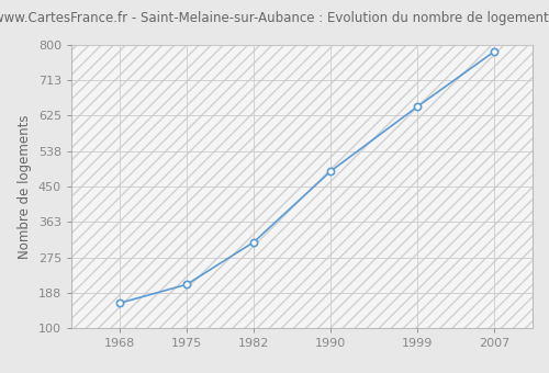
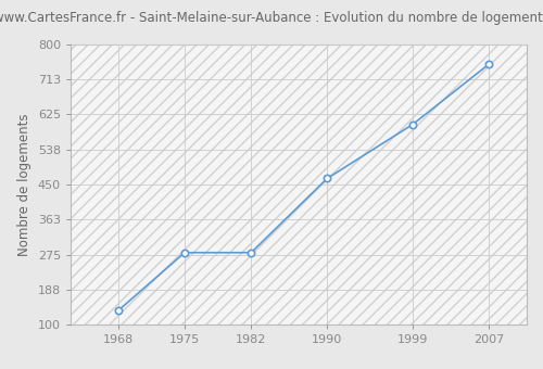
1968: 162 -> 135
1975: 208 -> 280
1982: 313 -> 280
1990: 488 -> 465
1999: 647 -> 600
2007: 783 -> 750
